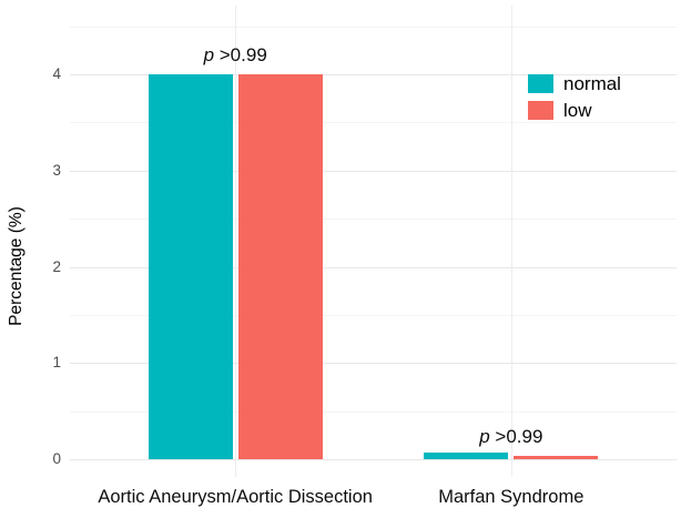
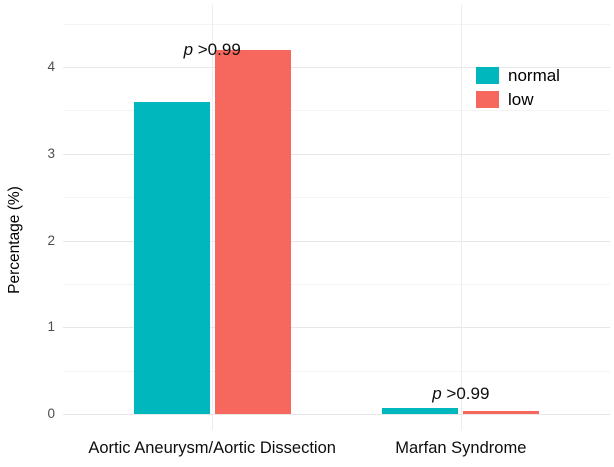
normal/Aortic Aneurysm/Aortic Dissection: 4.0 -> 3.6
low/Aortic Aneurysm/Aortic Dissection: 4.0 -> 4.2
